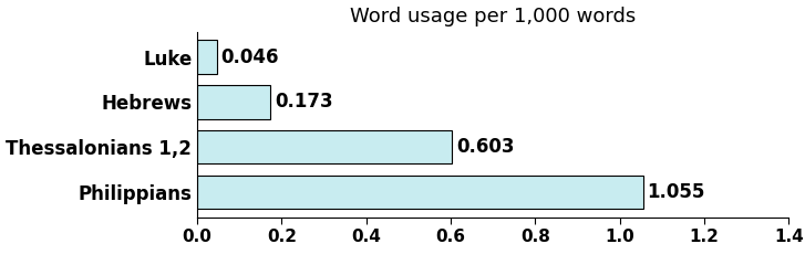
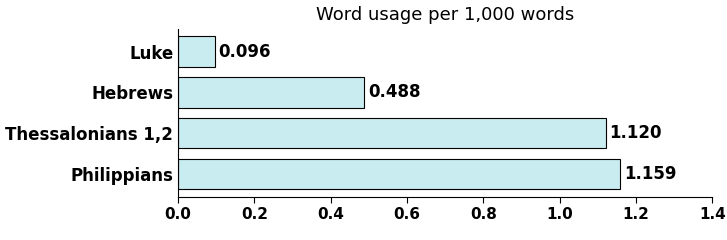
Luke: 0.046 -> 0.096
Hebrews: 0.173 -> 0.488
Thessalonians 1,2: 0.603 -> 1.120
Philippians: 1.055 -> 1.159
